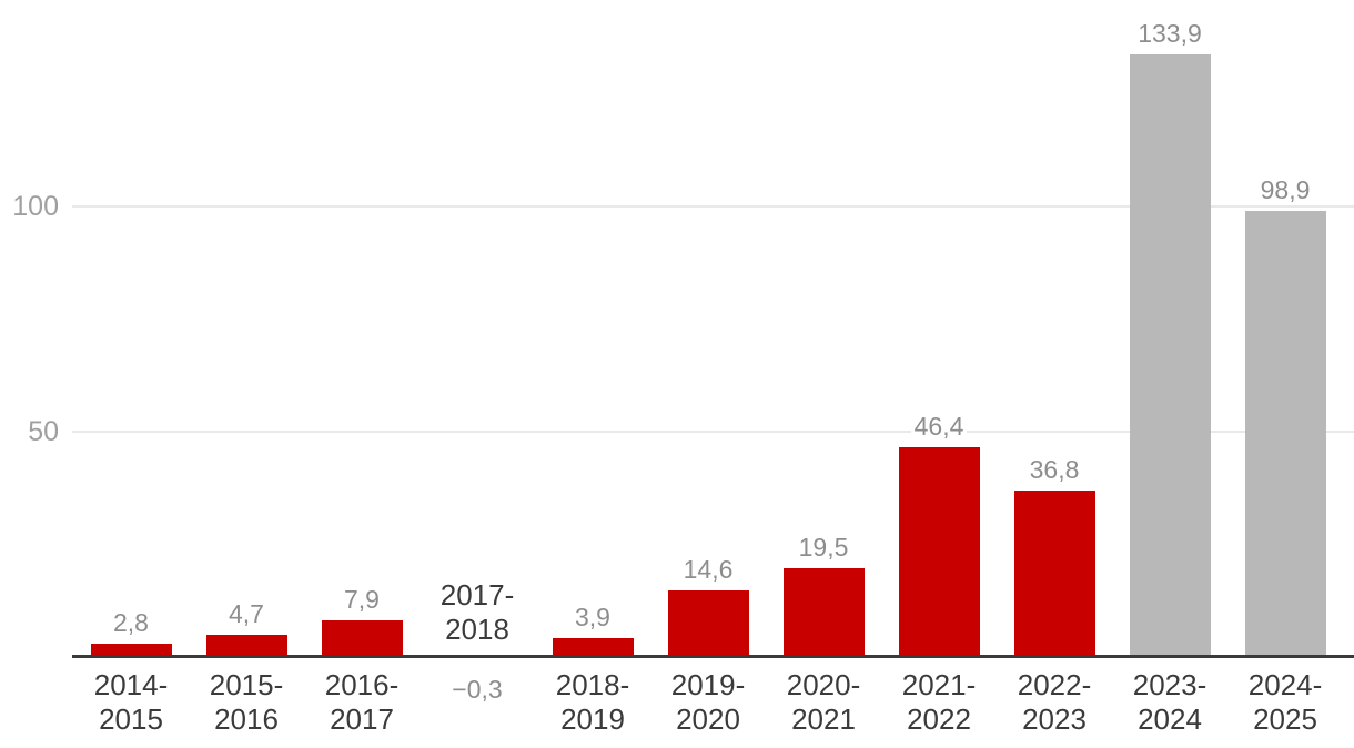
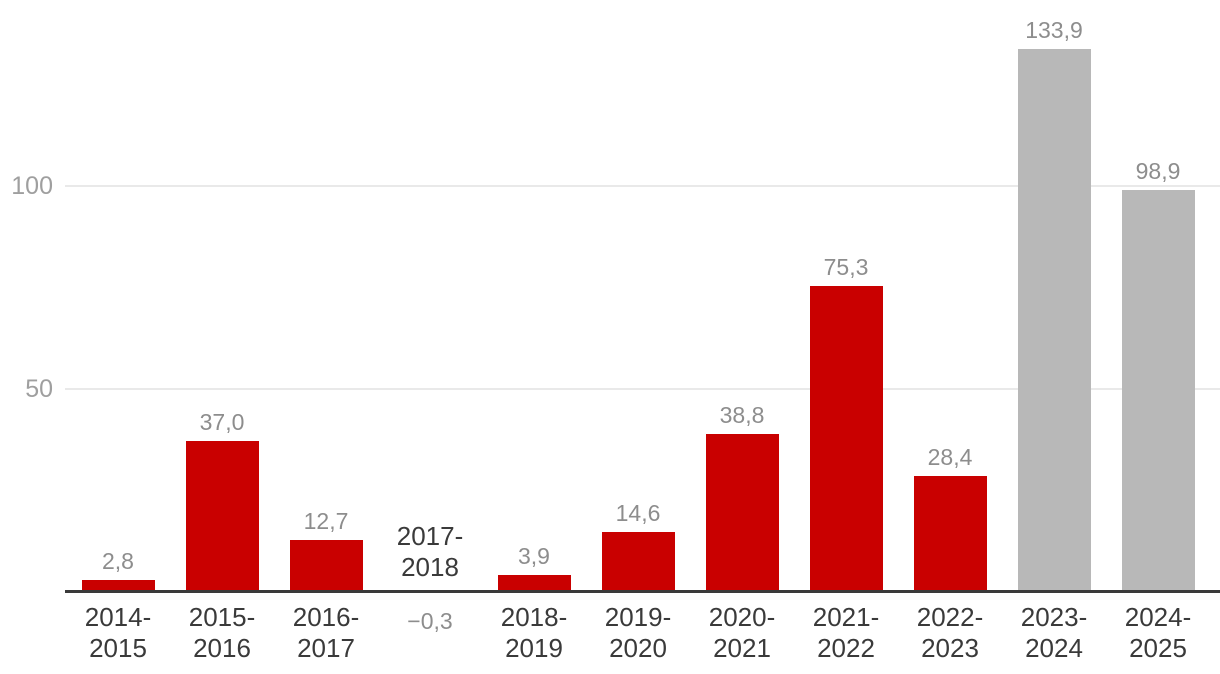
2015-2016: 4,7 -> 37,0
2016-2017: 7,9 -> 12,7
2020-2021: 19,5 -> 38,8
2021-2022: 46,4 -> 75,3
2022-2023: 36,8 -> 28,4
